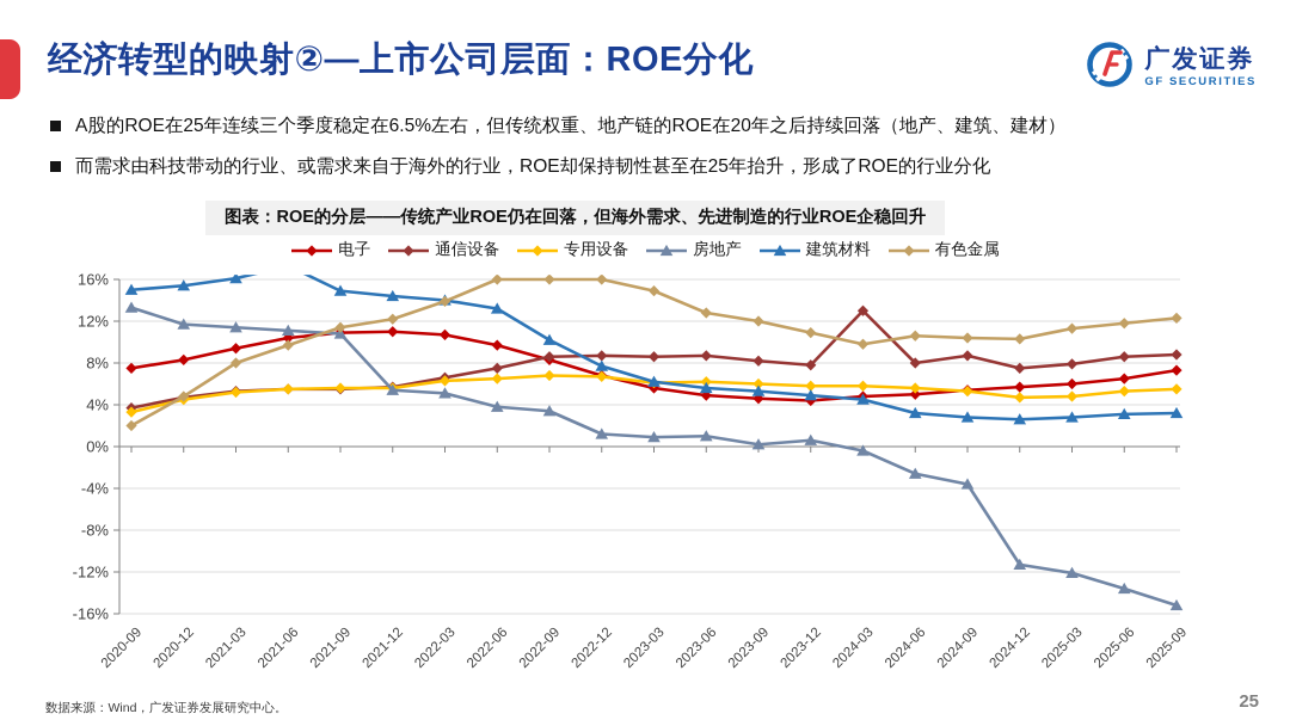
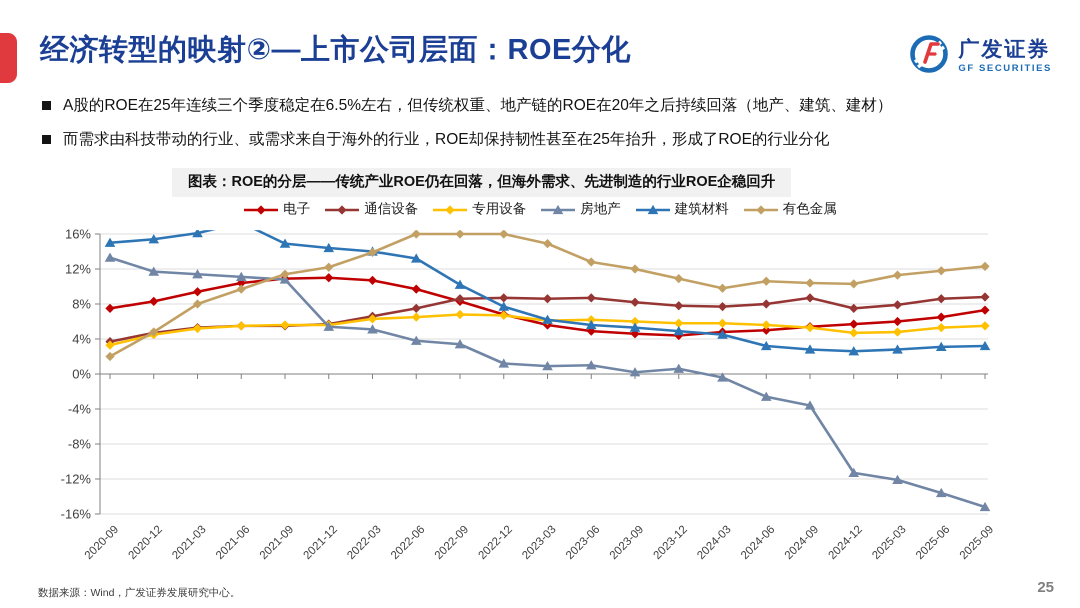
通信设备/2024-03: 13% -> 8%
